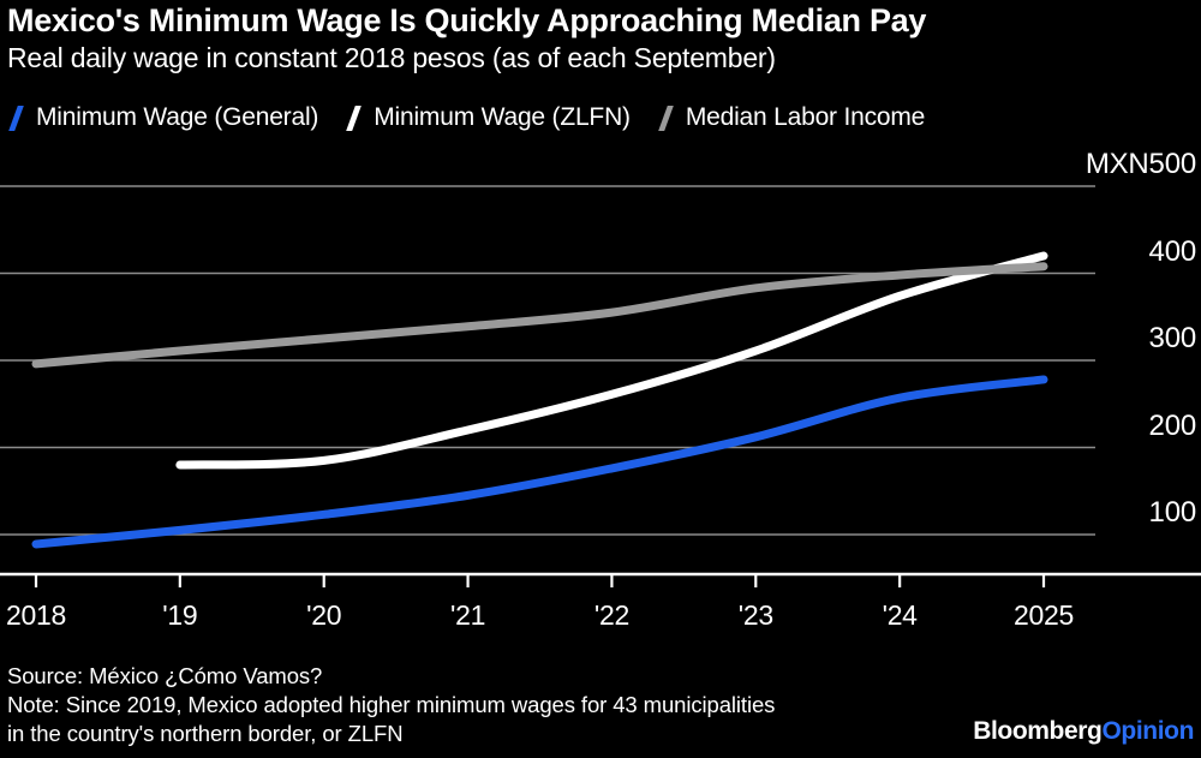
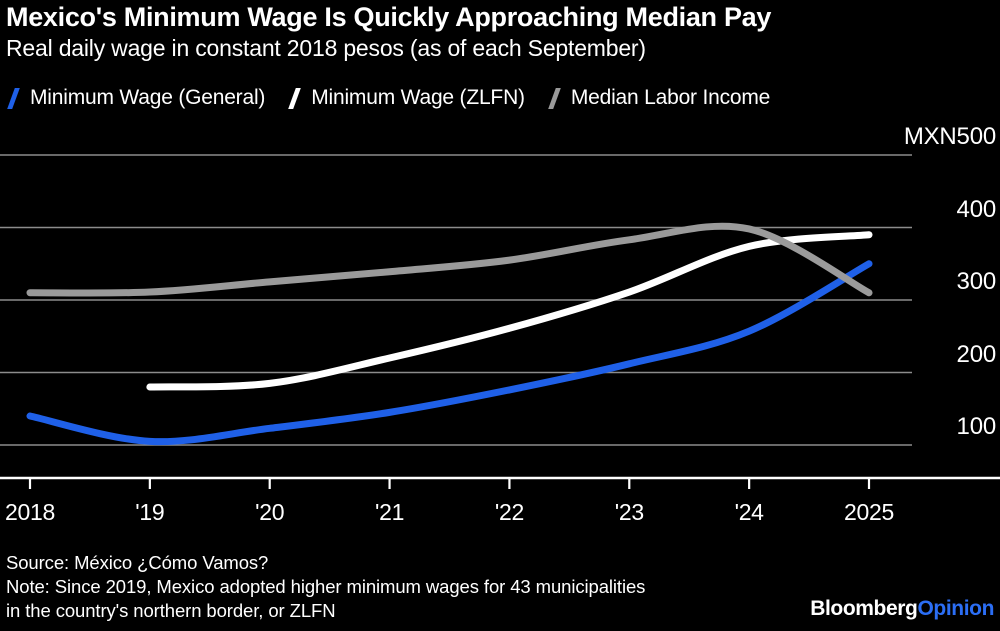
Minimum Wage (General)/2018: 90 -> 140
Median Labor Income/2018: 300 -> 310
Minimum Wage (General)/2025: 280 -> 350
Minimum Wage (ZLFN)/2025: 420 -> 390
Median Labor Income/2025: 410 -> 310
